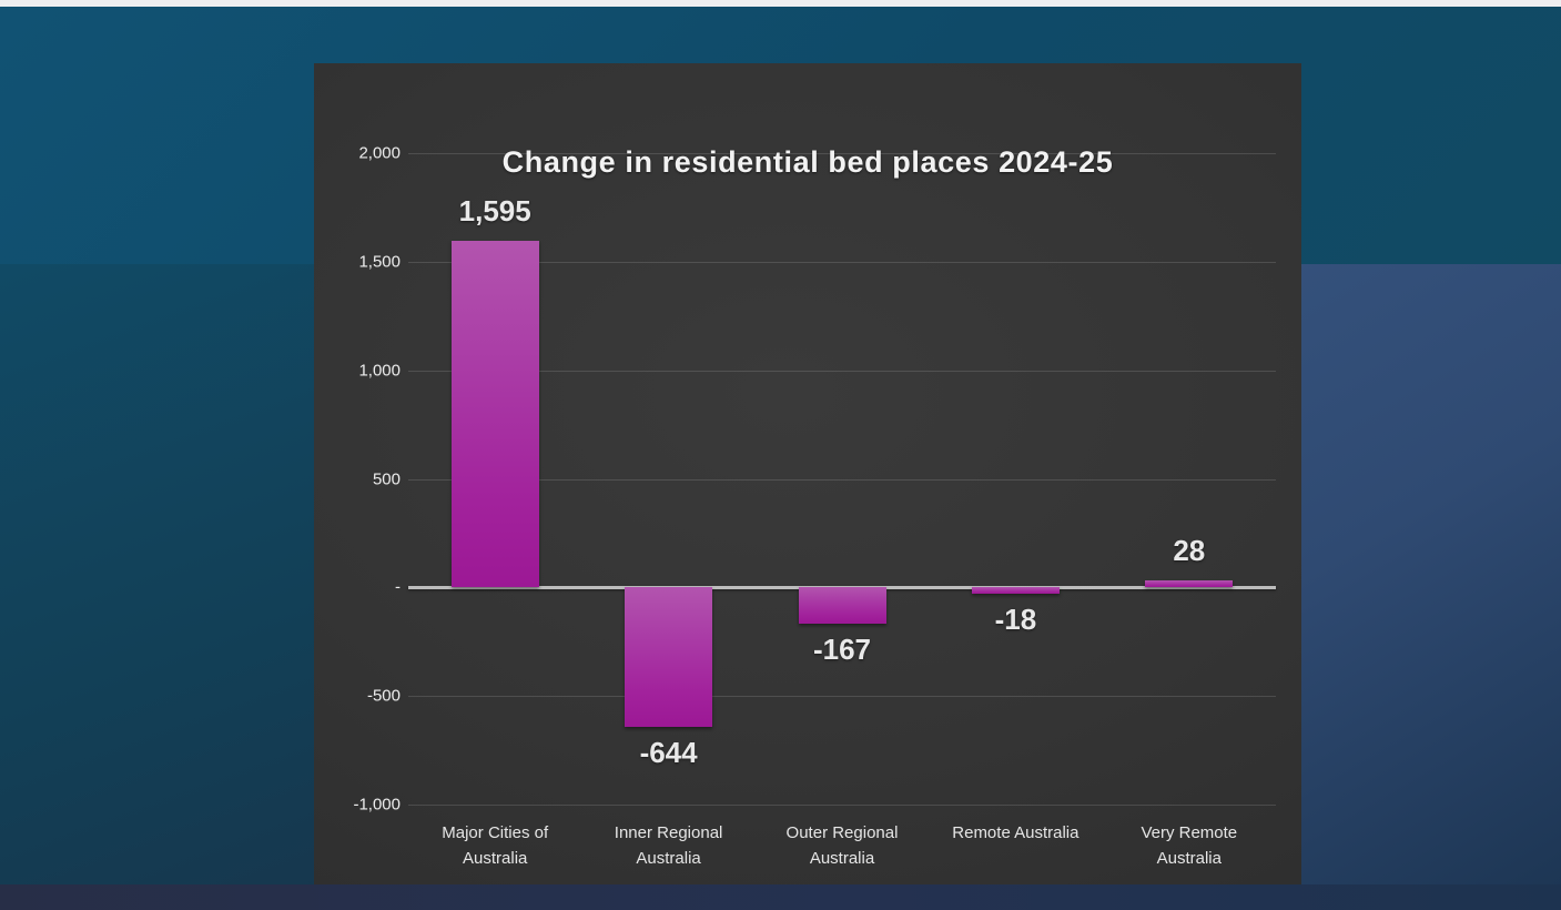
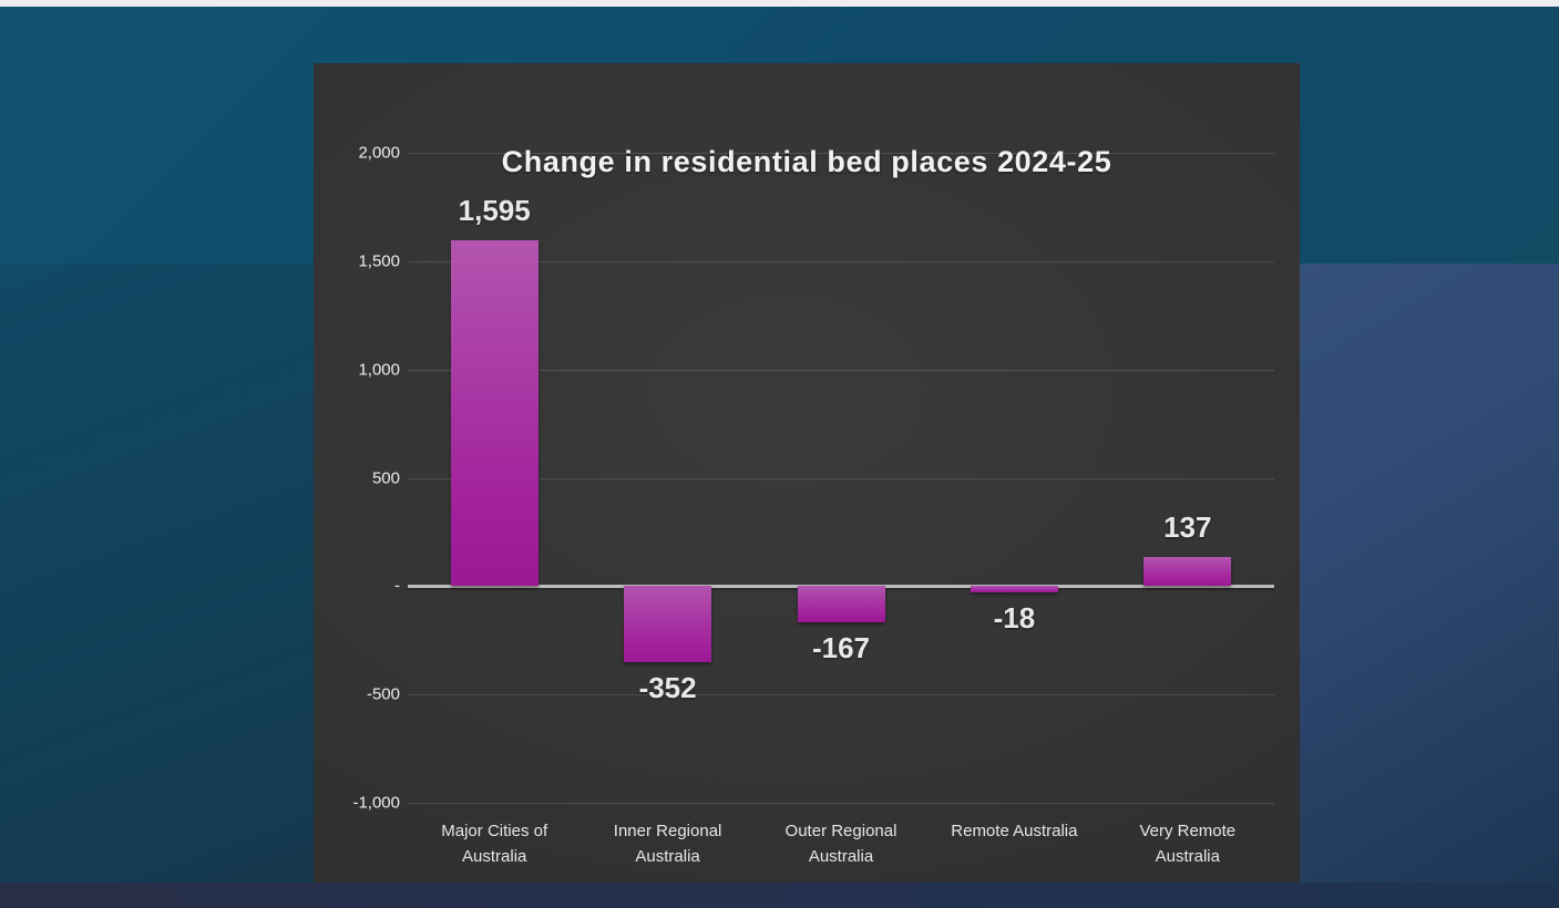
Inner Regional Australia: -644 -> -352
Very Remote Australia: 28 -> 137
